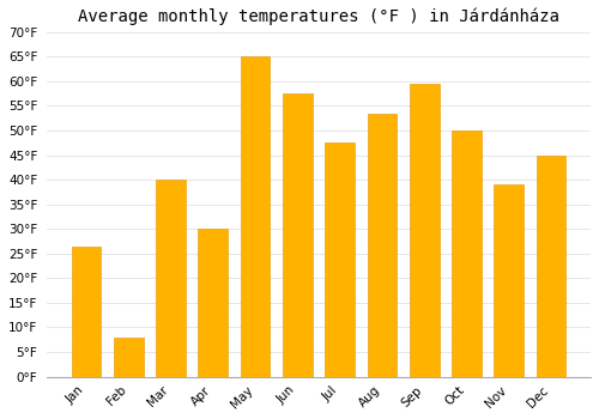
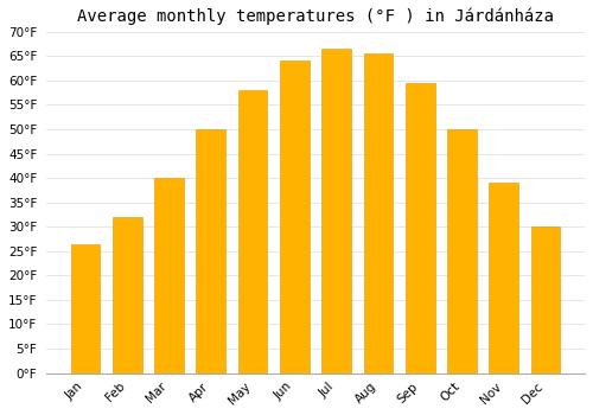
Feb: 8.0°F -> 32.0°F
Apr: 30.0°F -> 50.0°F
May: 65.0°F -> 58.0°F
Jun: 57.5°F -> 64.0°F
Jul: 47.5°F -> 66.5°F
Aug: 53.5°F -> 65.5°F
Dec: 45.0°F -> 30.0°F
